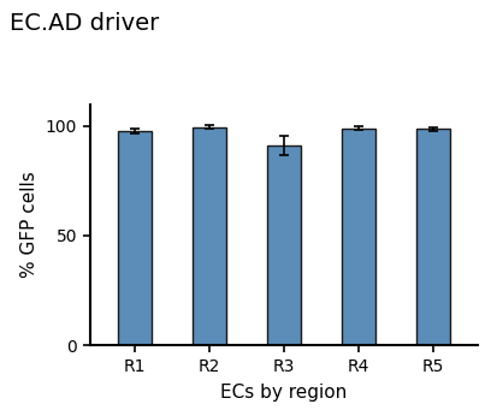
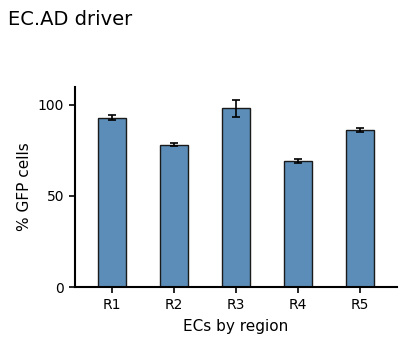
R1: 98 -> 93
R2: 100 -> 78
R3: 91 -> 98
R4: 99 -> 69
R5: 98 -> 86
